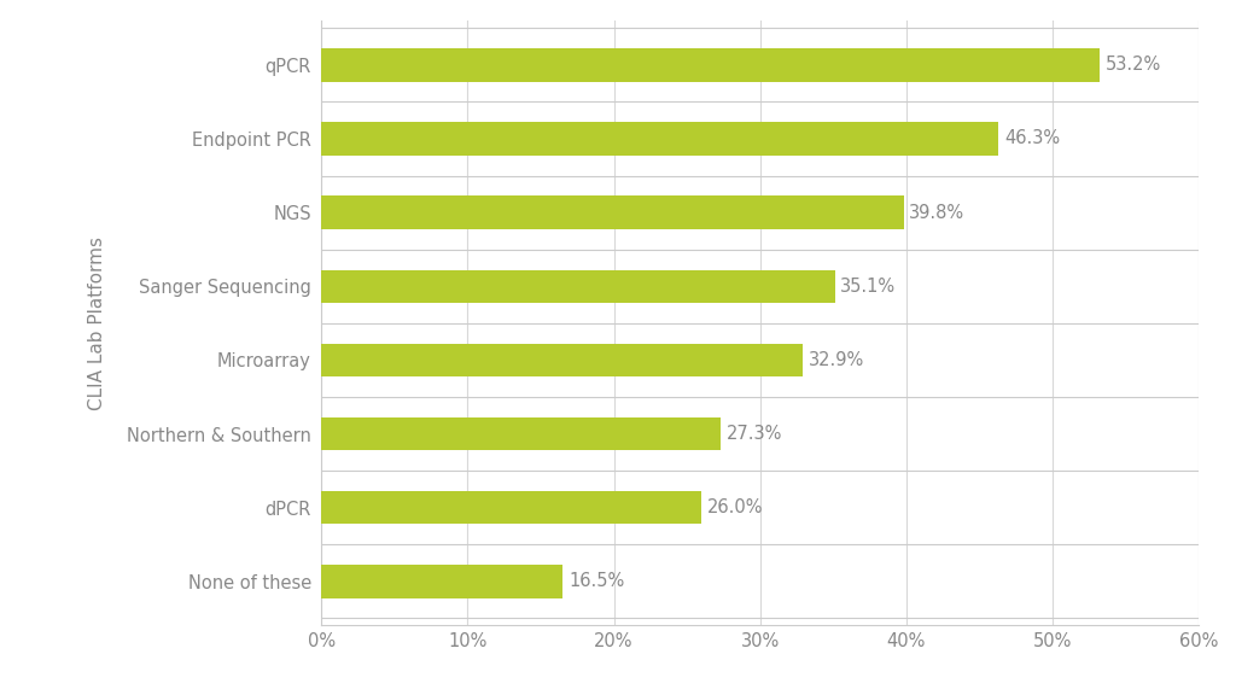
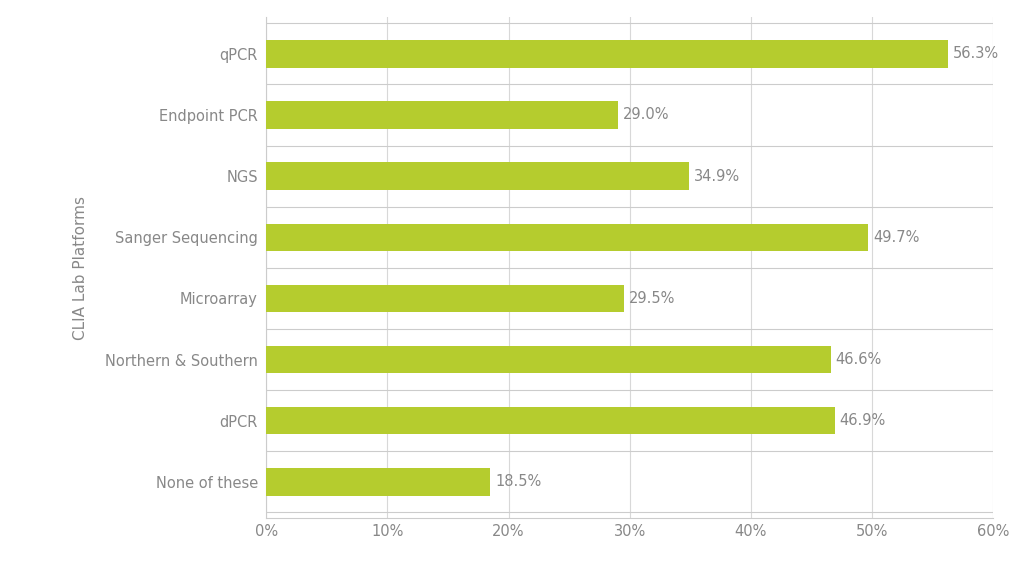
qPCR: 53.2% -> 56.3%
Endpoint PCR: 46.3% -> 29.0%
NGS: 39.8% -> 34.9%
Sanger Sequencing: 35.1% -> 49.7%
Microarray: 32.9% -> 29.5%
Northern & Southern: 27.3% -> 46.6%
dPCR: 26.0% -> 46.9%
None of these: 16.5% -> 18.5%
